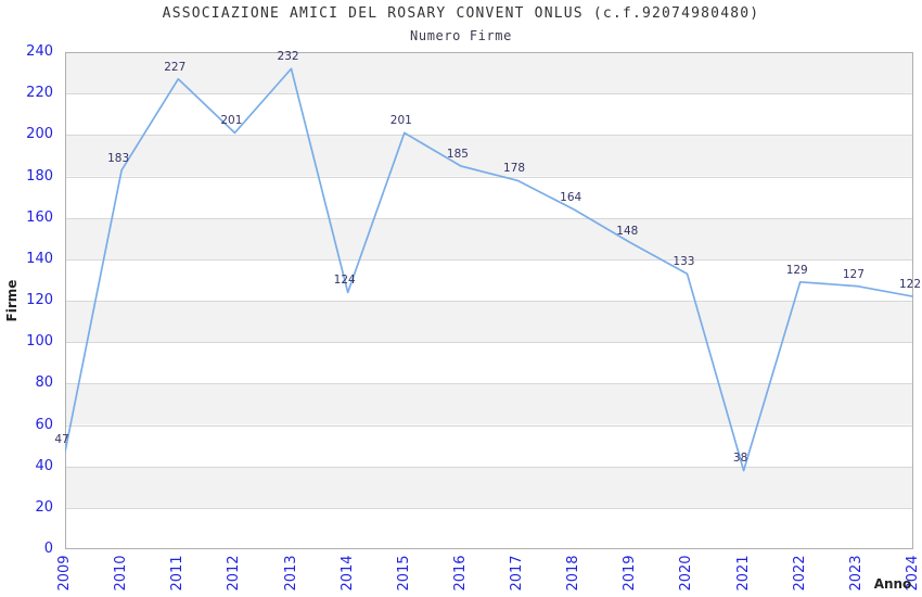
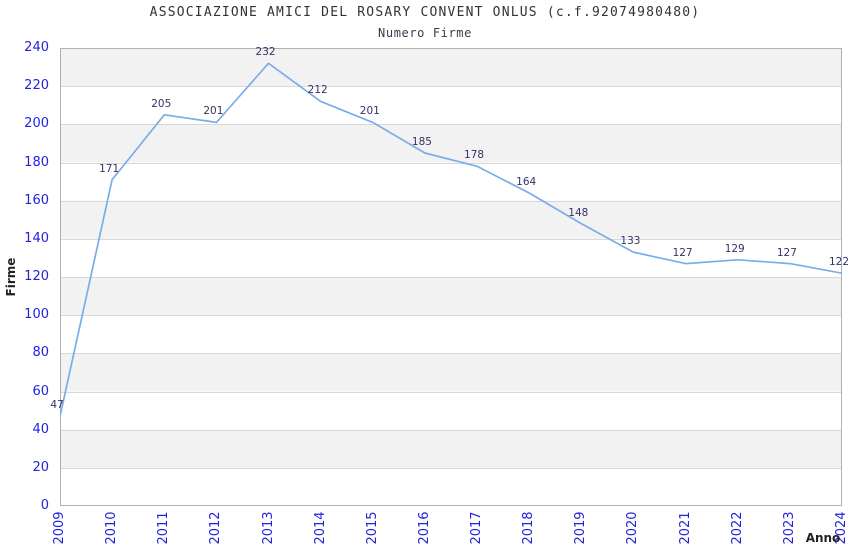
2010: 183 -> 171
2011: 227 -> 205
2014: 124 -> 212
2021: 38 -> 127
